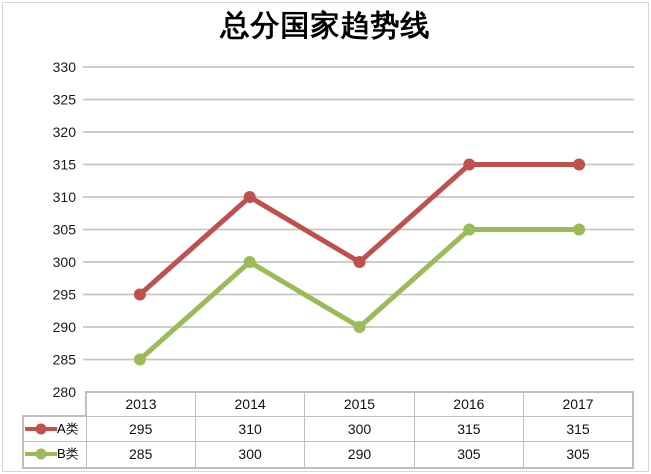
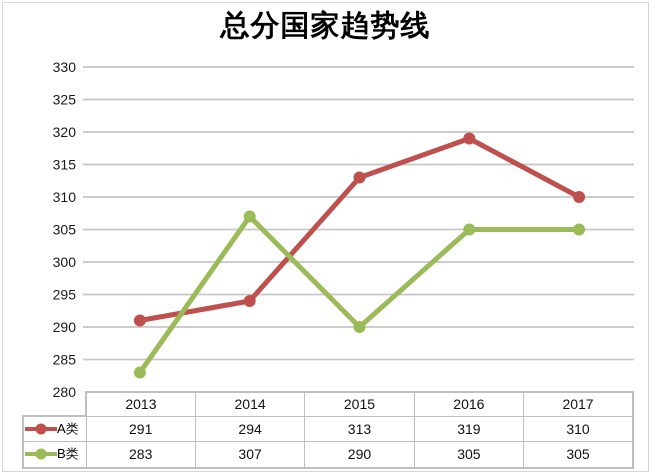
A类/2013: 295 -> 291
B类/2013: 285 -> 283
A类/2014: 310 -> 294
B类/2014: 300 -> 307
A类/2015: 300 -> 313
A类/2016: 315 -> 319
A类/2017: 315 -> 310
